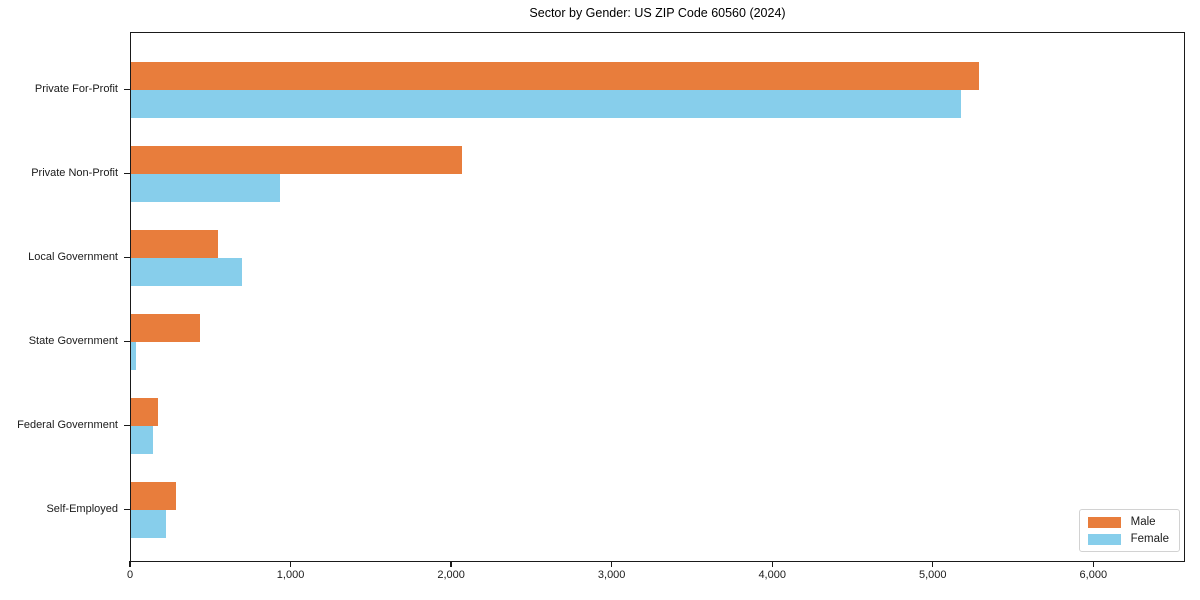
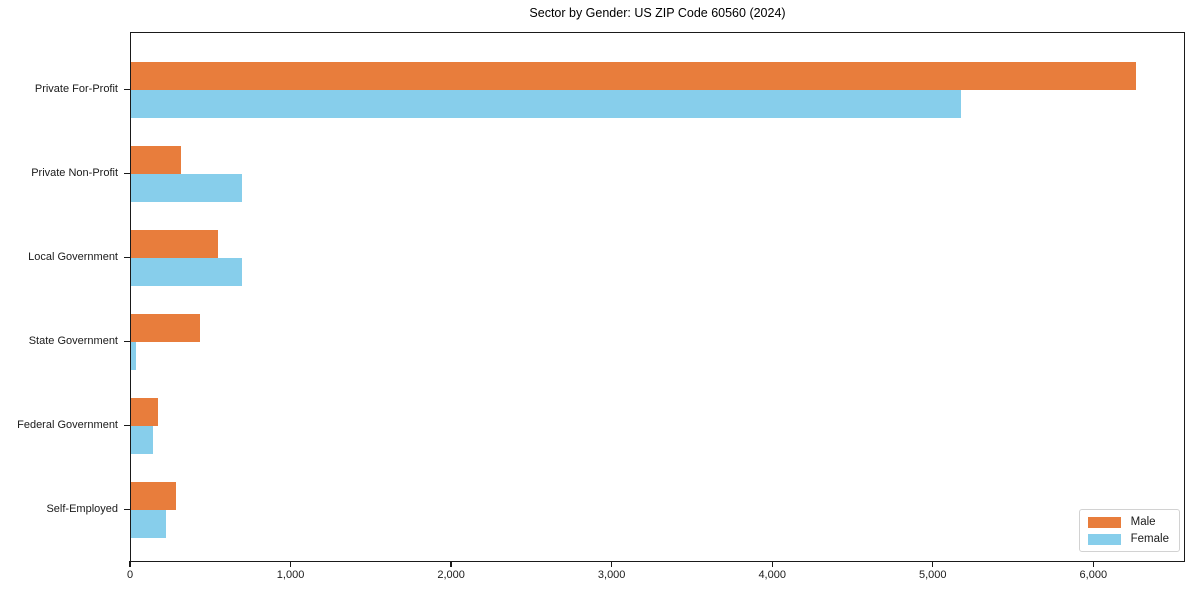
Male/Private For-Profit: 5280 -> 6260
Male/Private Non-Profit: 2060 -> 310
Female/Private Non-Profit: 930 -> 690
